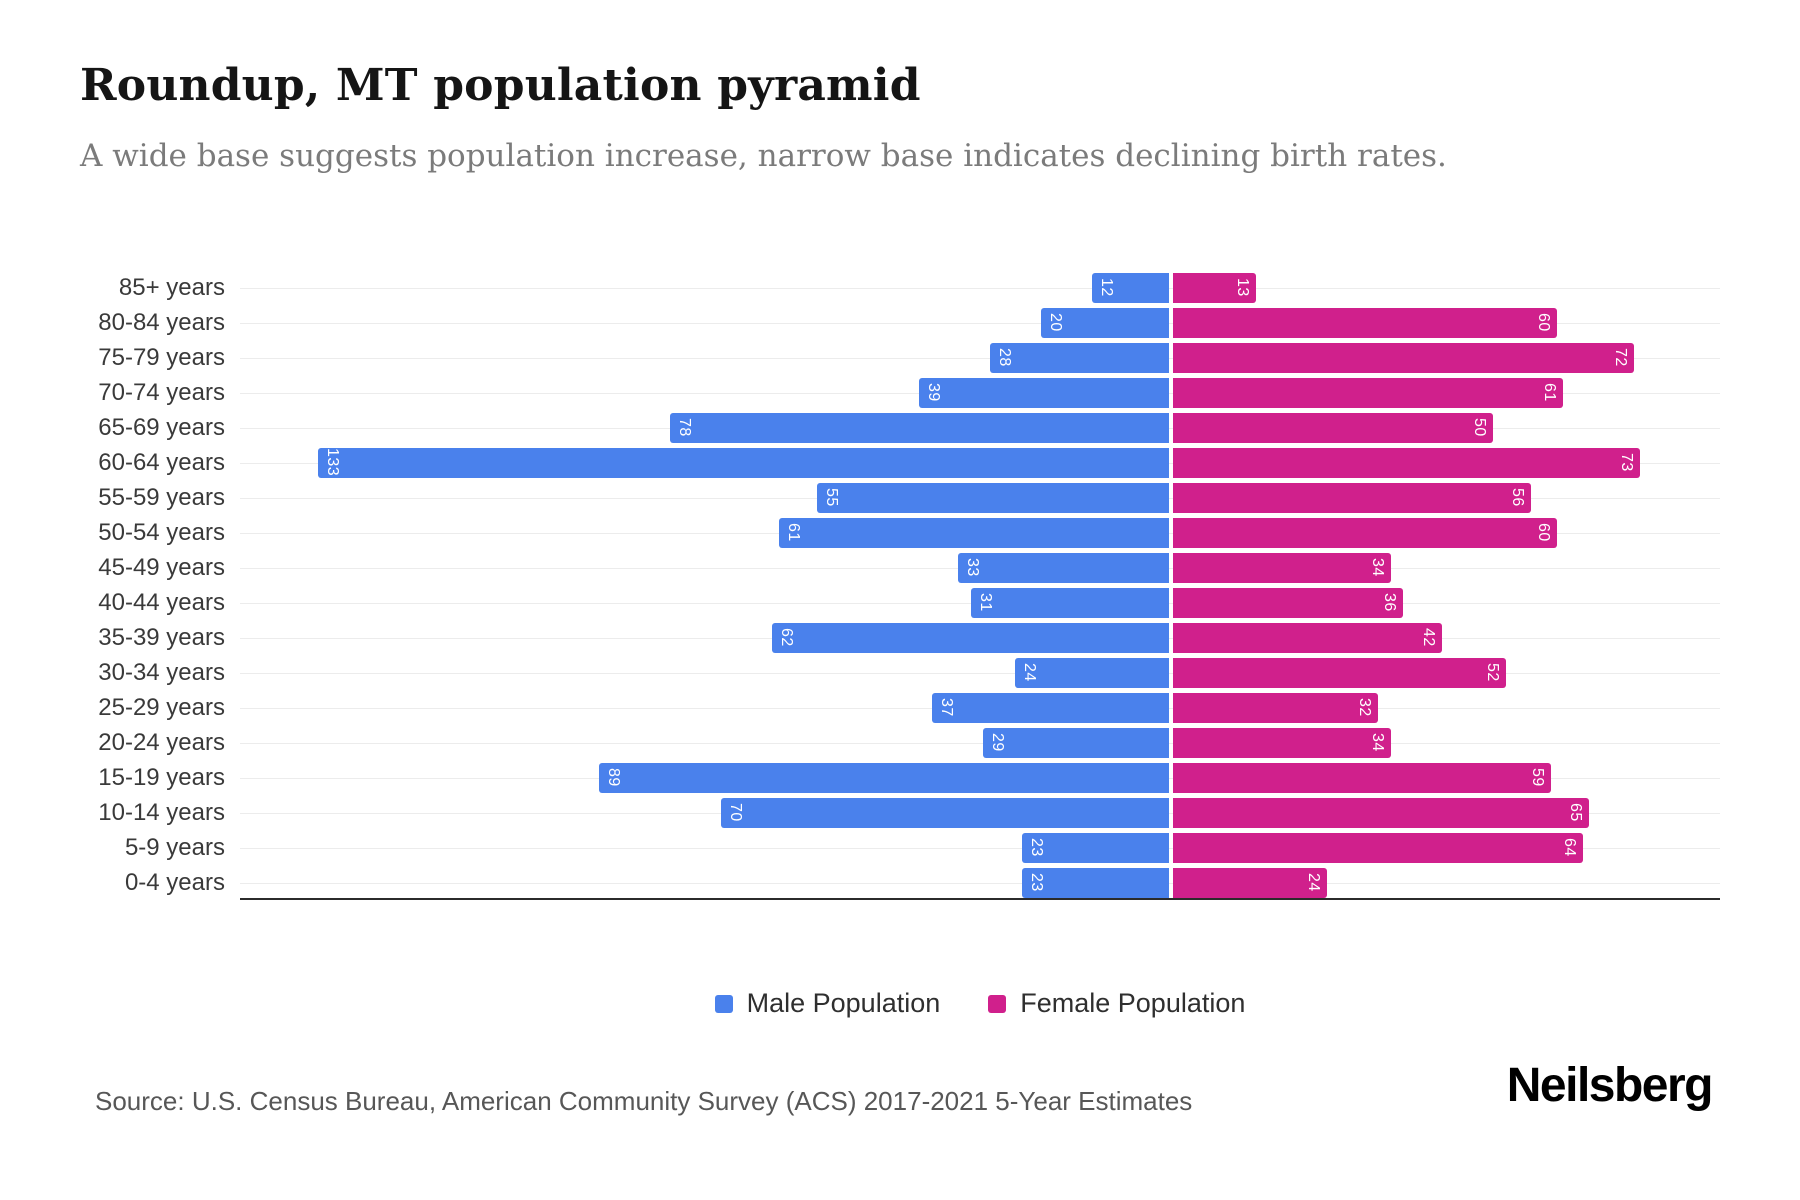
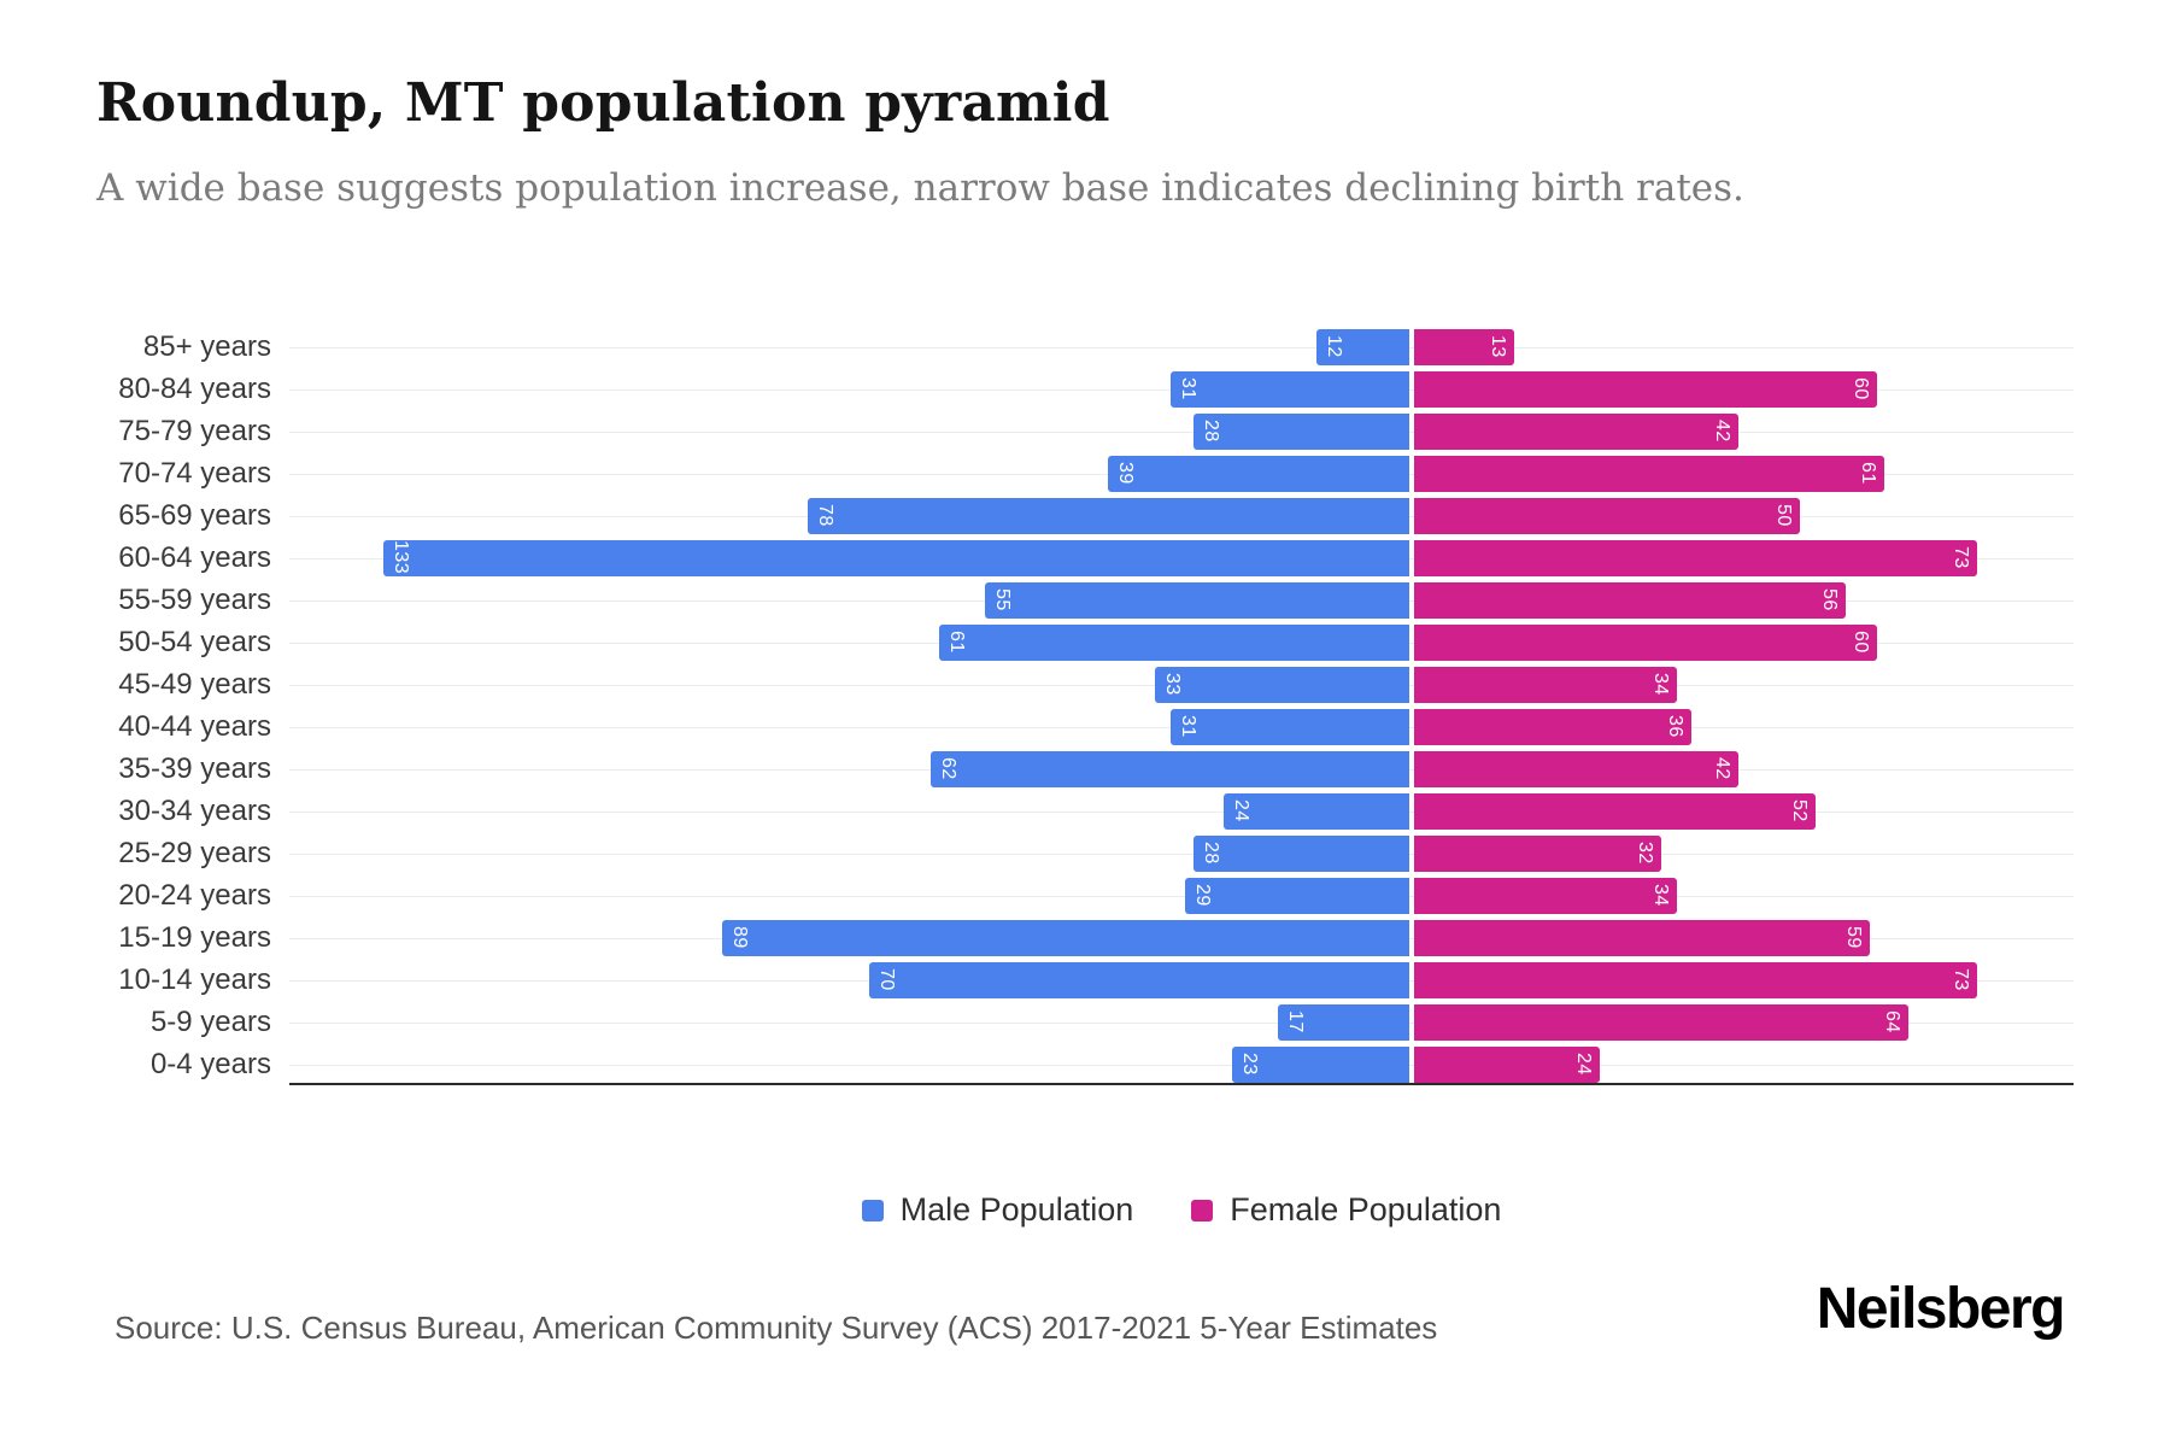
Male Population/80-84 years: 20 -> 31
Female Population/75-79 years: 72 -> 42
Male Population/25-29 years: 37 -> 28
Female Population/10-14 years: 65 -> 73
Male Population/5-9 years: 23 -> 17
